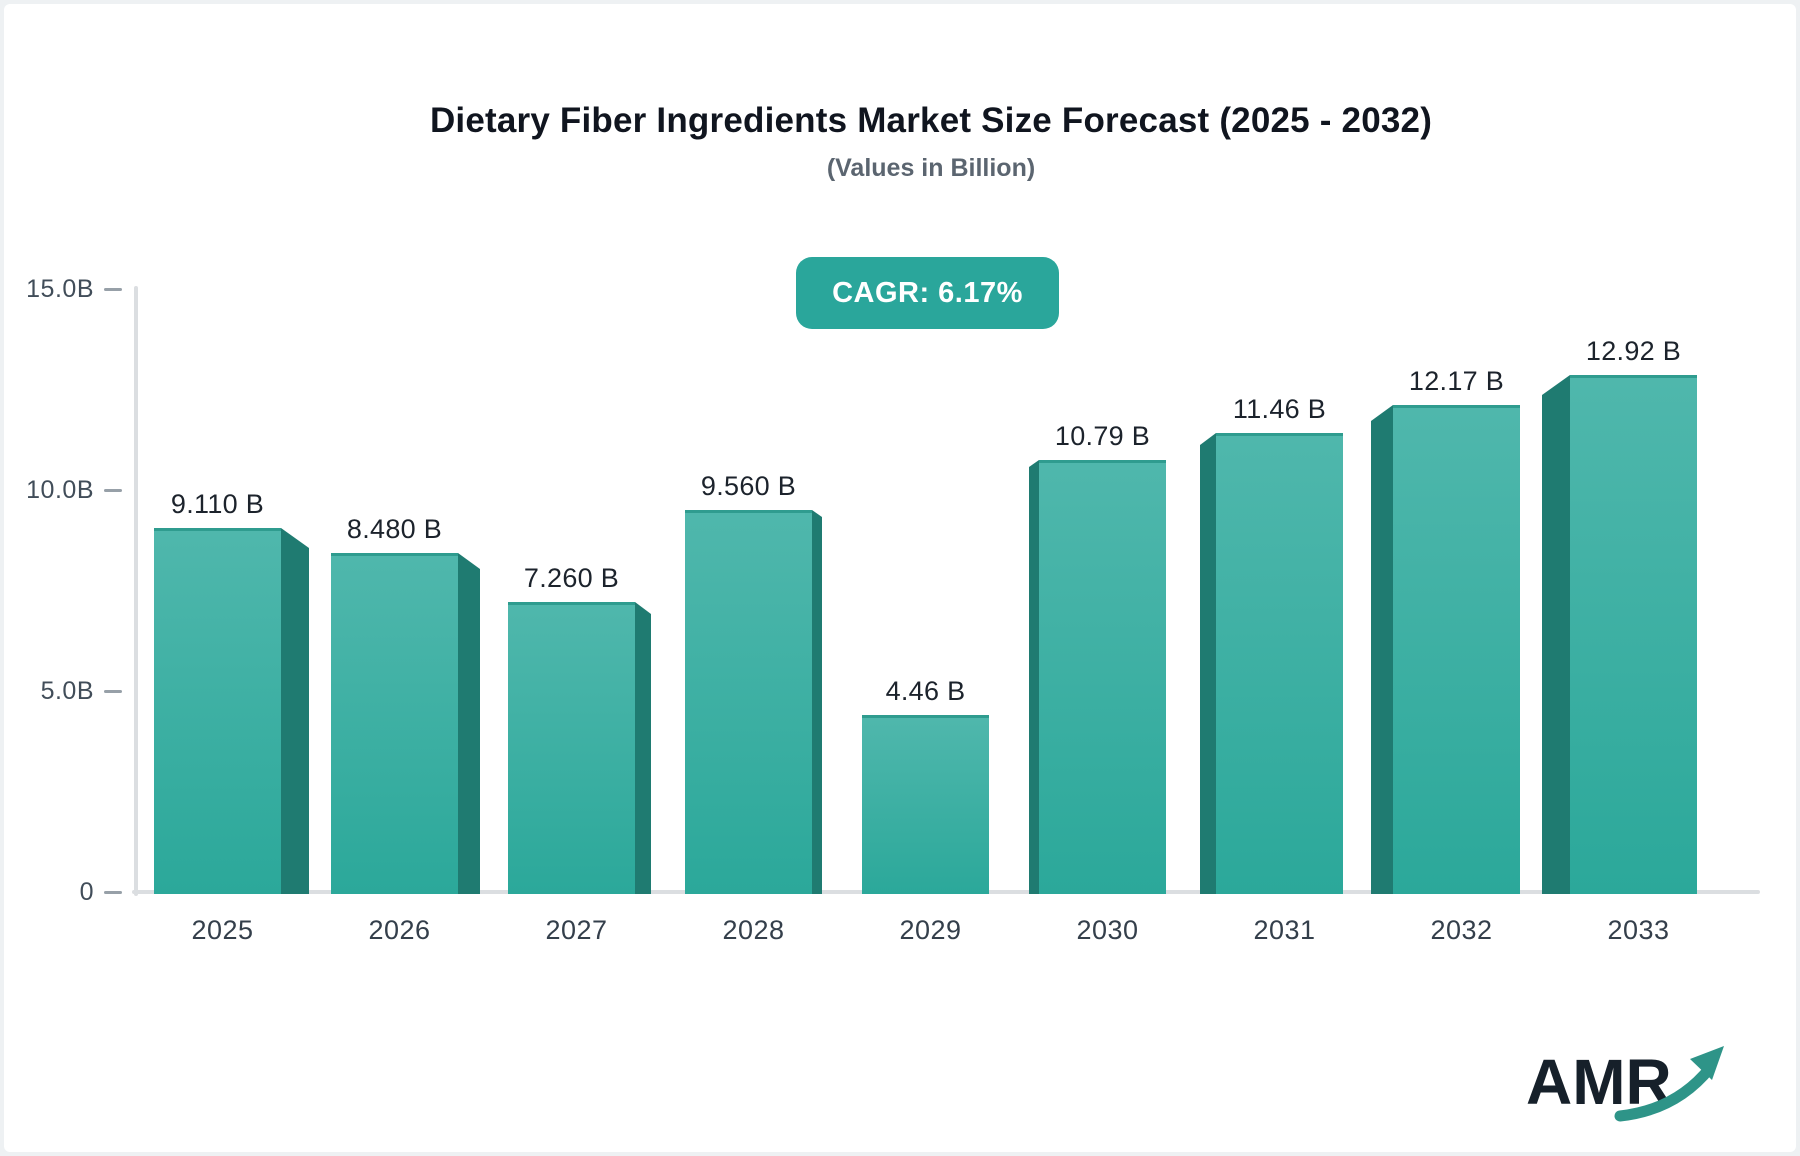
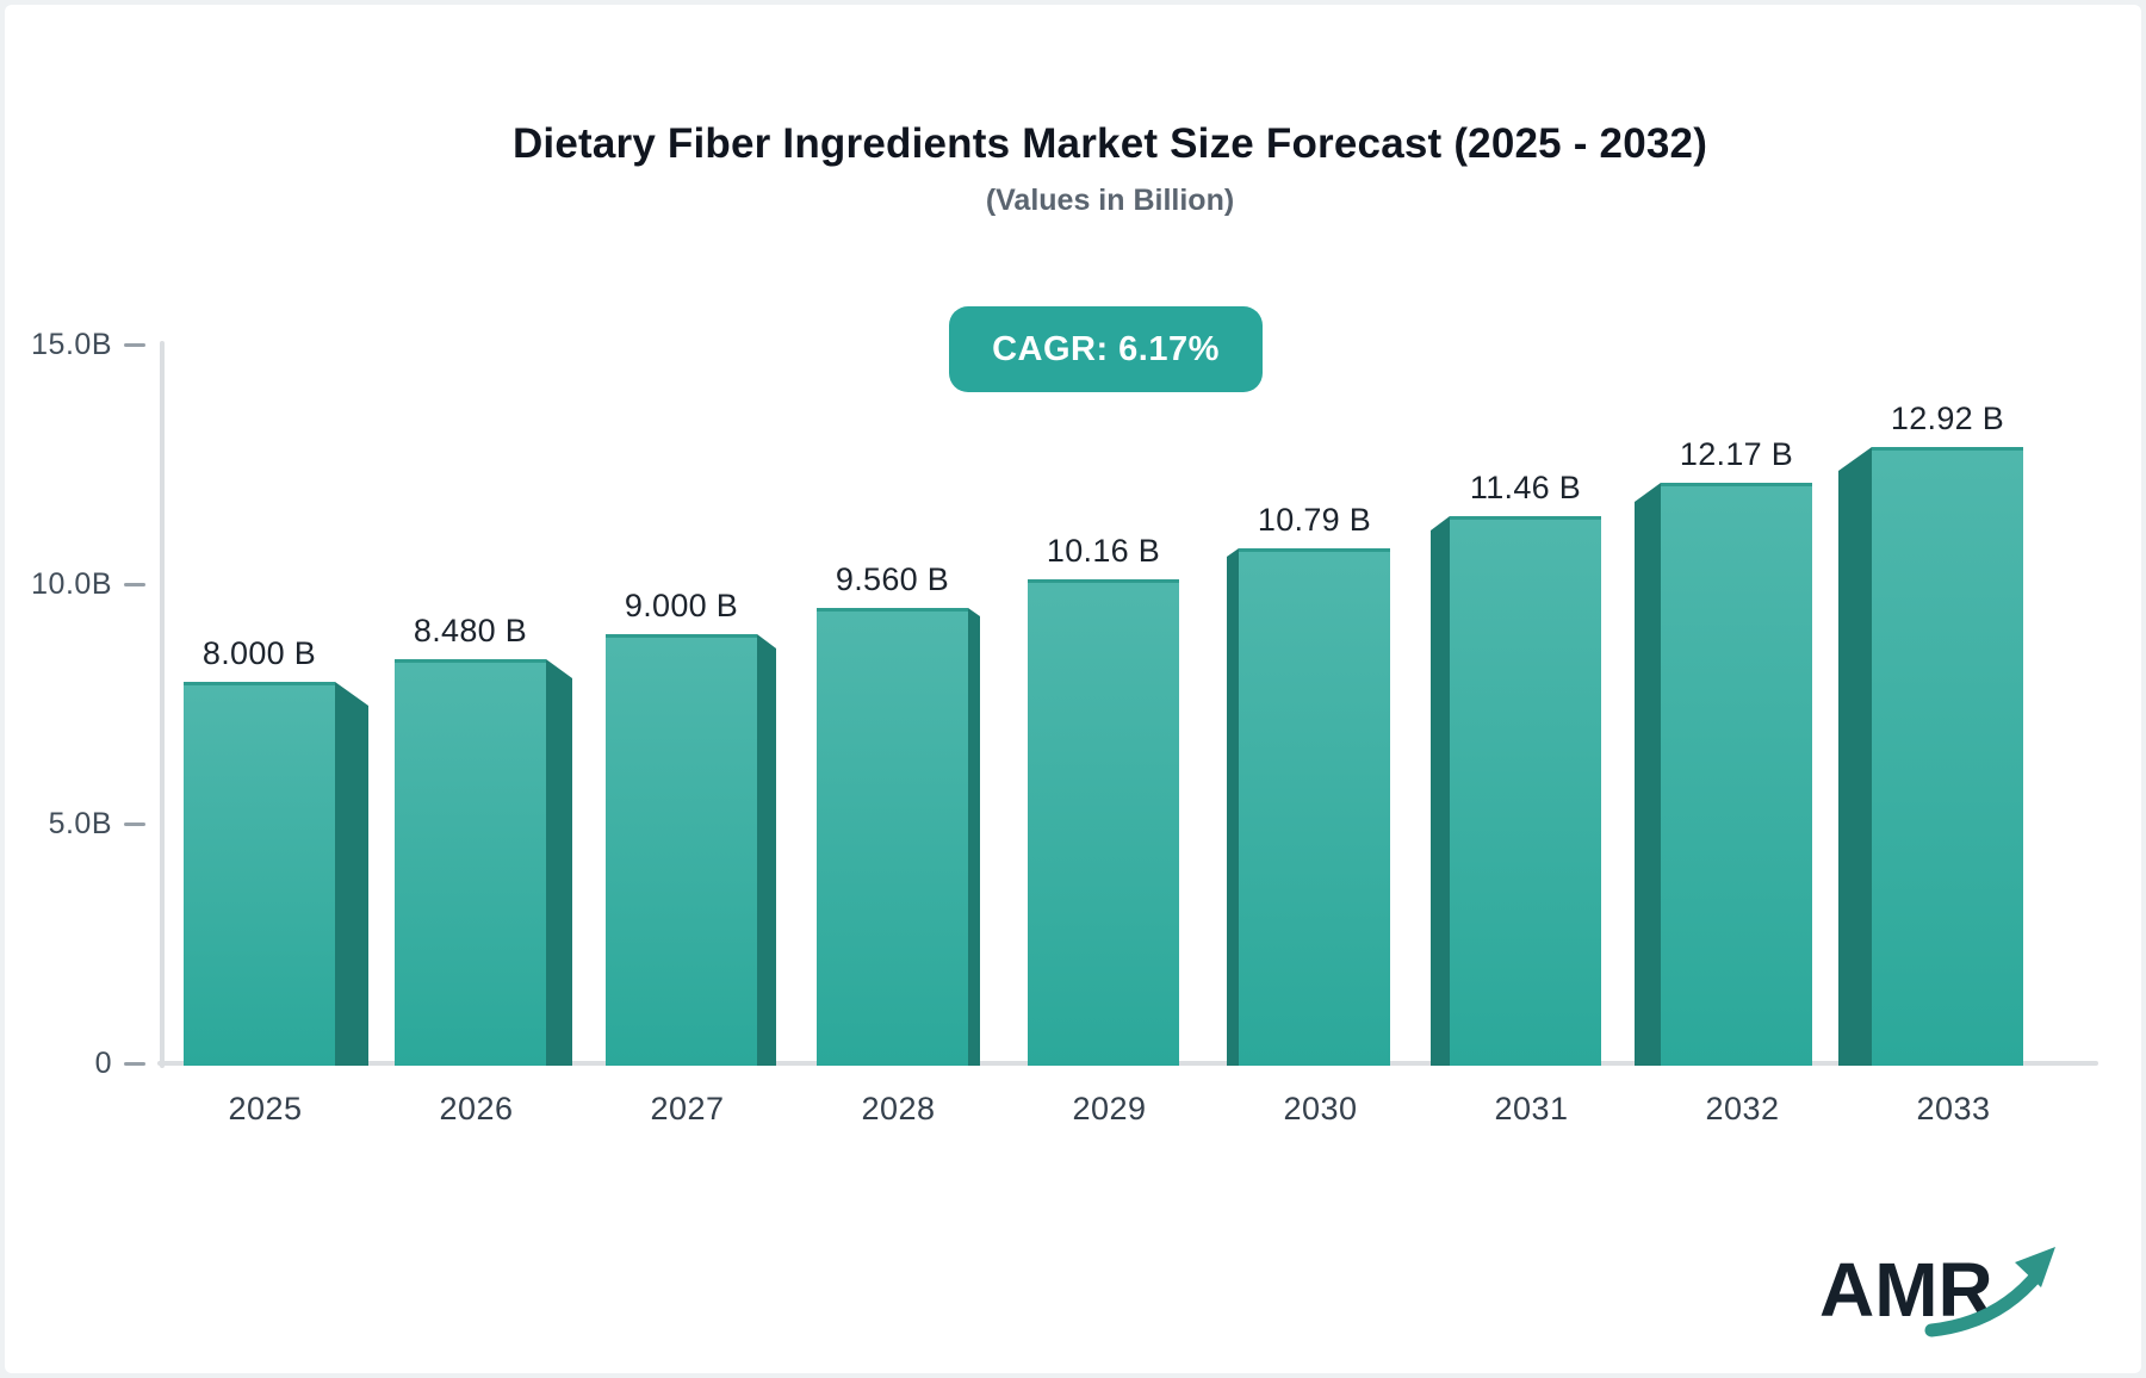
2025: 9.110 -> 8.000
2027: 7.260 -> 9.000
2029: 4.46 -> 10.16
